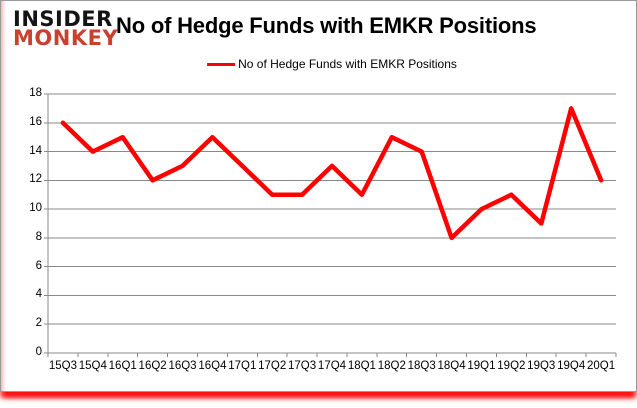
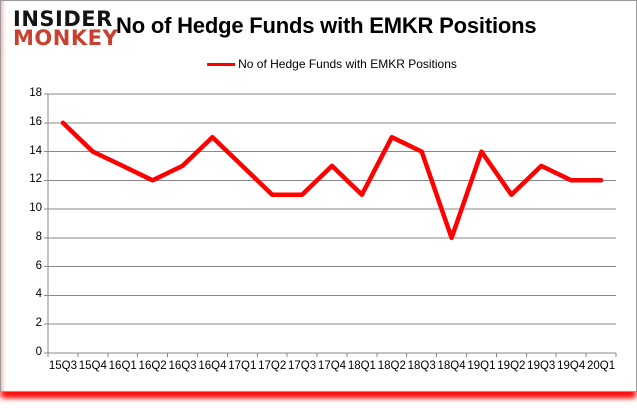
16Q1: 15 -> 13
19Q1: 10 -> 14
19Q3: 9 -> 13
19Q4: 17 -> 12
